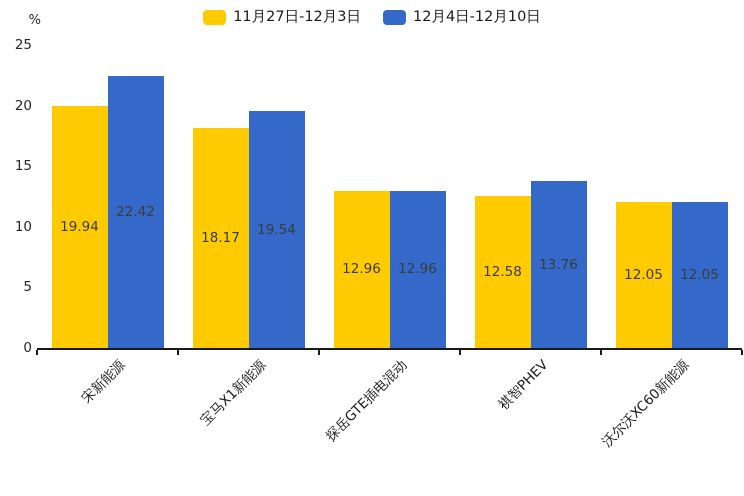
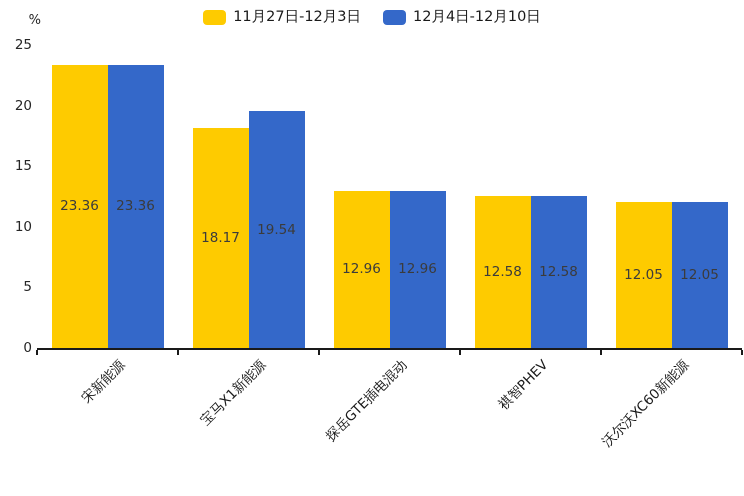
11月27日-12月3日/宋新能源: 19.94 -> 23.36
12月4日-12月10日/宋新能源: 22.42 -> 23.36
12月4日-12月10日/祺智PHEV: 13.76 -> 12.58
